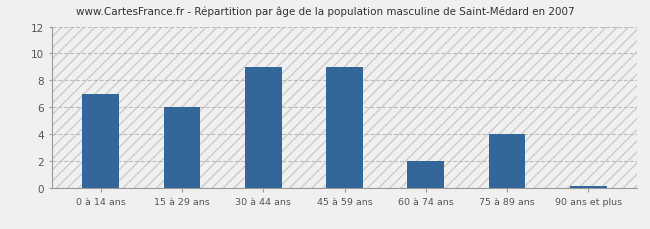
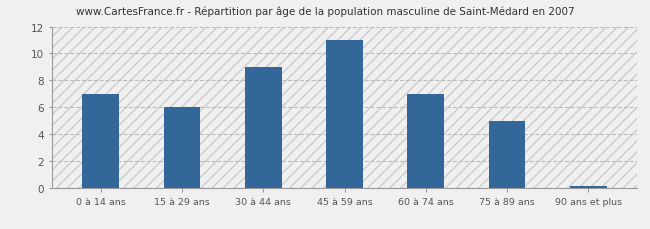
45 à 59 ans: 9.0 -> 11.0
60 à 74 ans: 2.0 -> 7.0
75 à 89 ans: 4.0 -> 5.0
